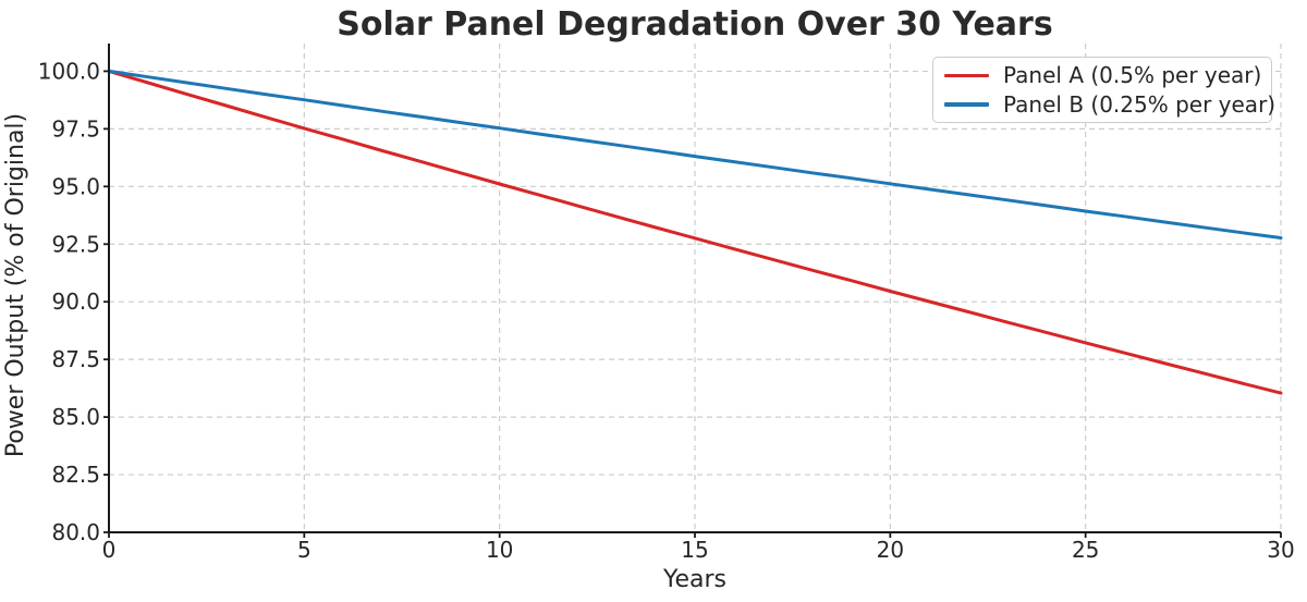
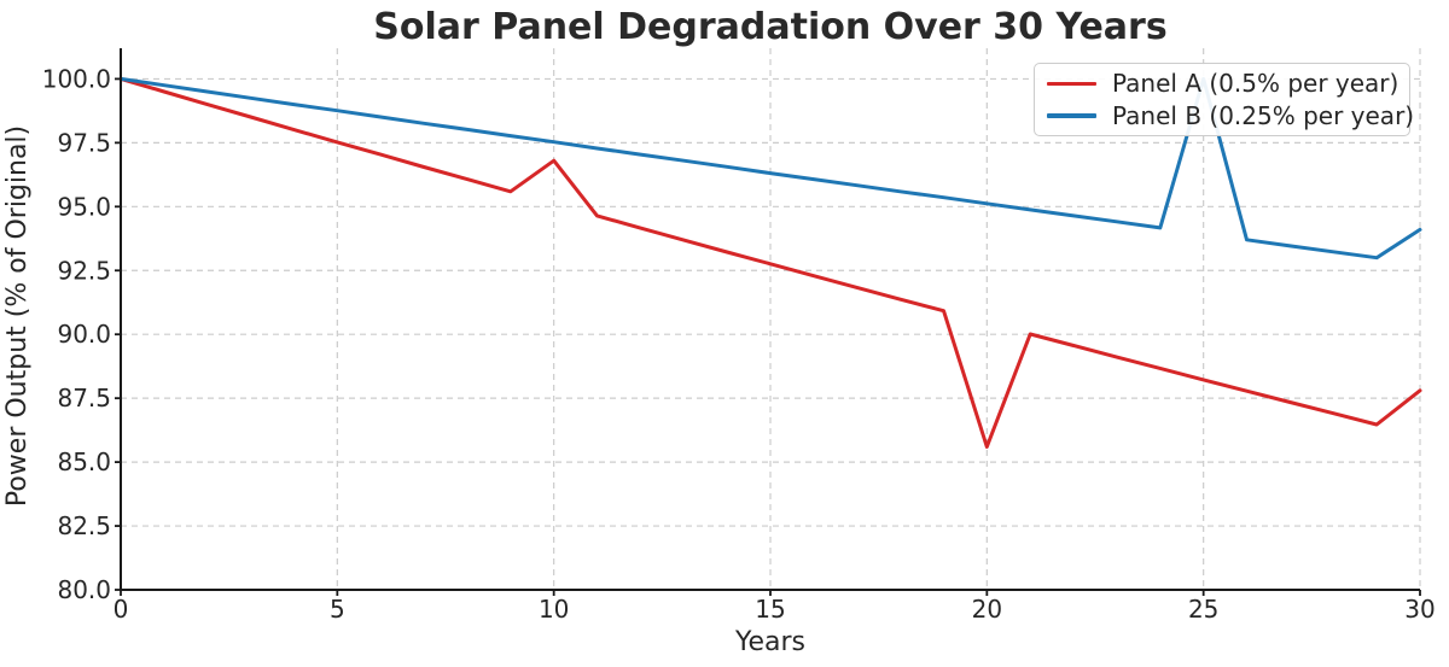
Panel A (0.5% per year)/10: 95.1 -> 96.8
Panel A (0.5% per year)/20: 90.5 -> 85.6
Panel B (0.25% per year)/25: 93.9 -> 100.0
Panel A (0.5% per year)/30: 86.0 -> 87.8
Panel B (0.25% per year)/30: 92.8 -> 94.1
